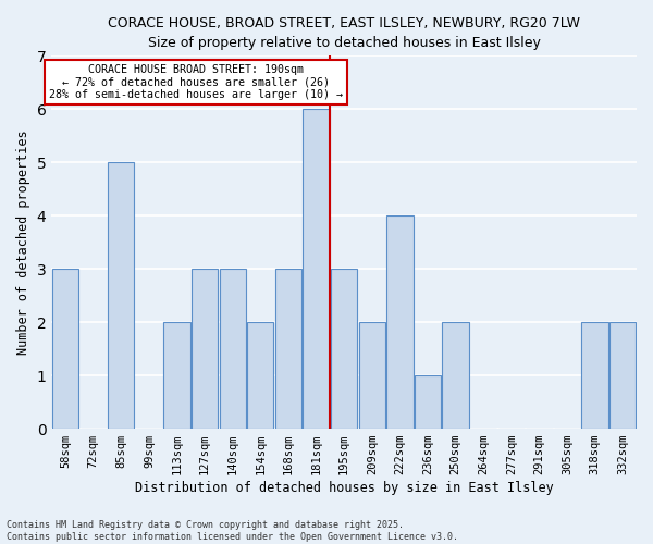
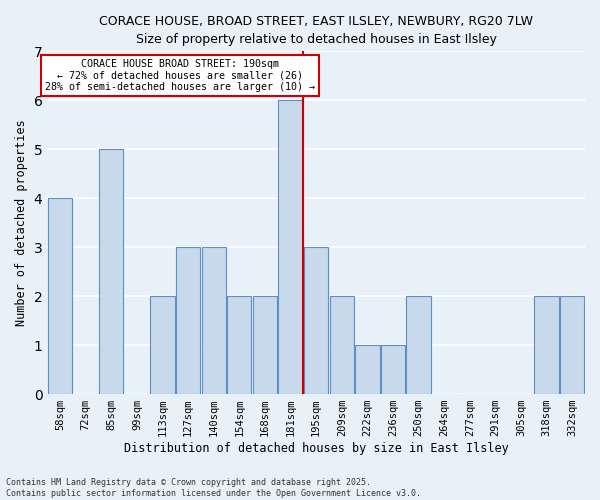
58sqm: 3 -> 4
168sqm: 3 -> 2
222sqm: 4 -> 1
